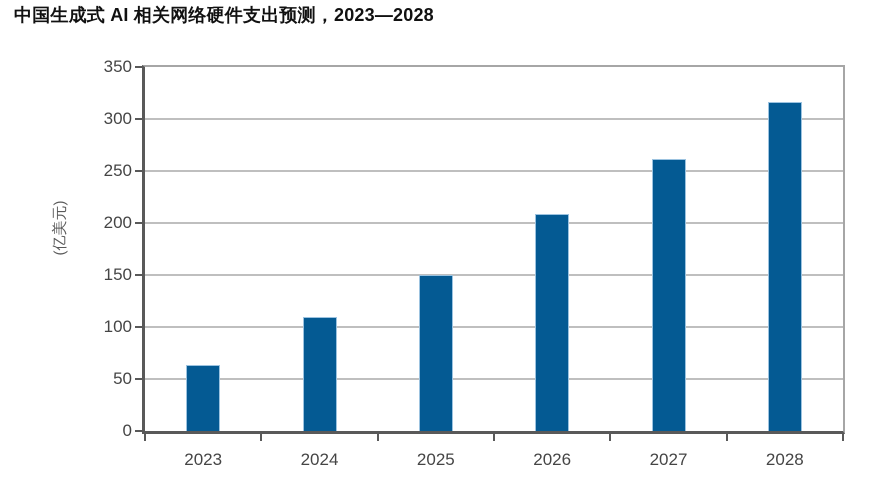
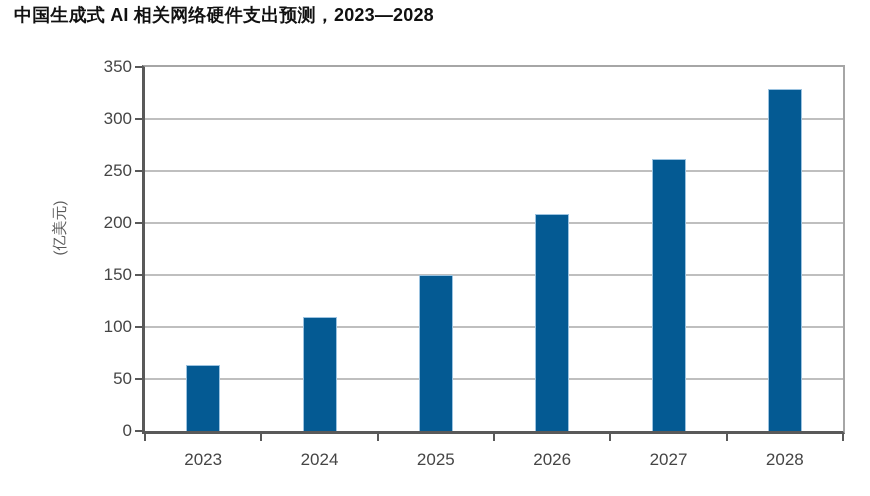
2028: 316 -> 329
